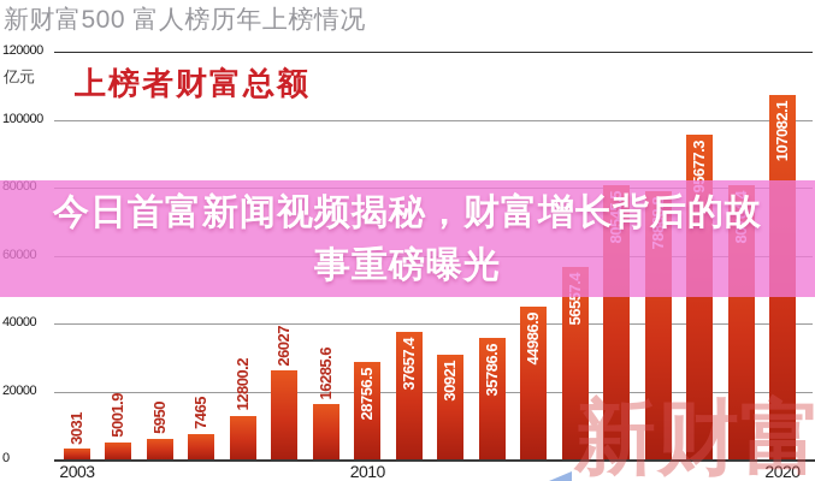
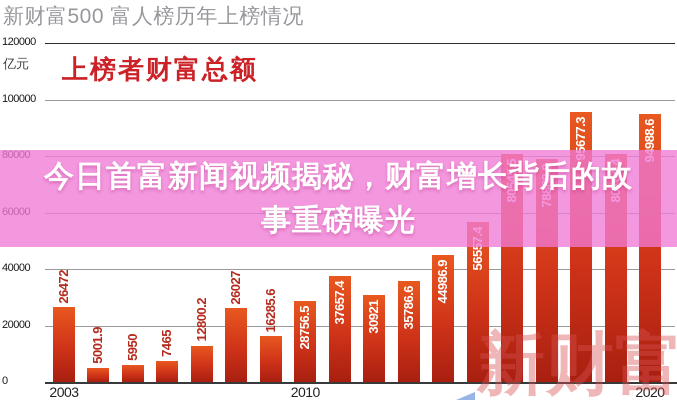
2003: 3031 -> 26472
2020: 107082.1 -> 94988.6
